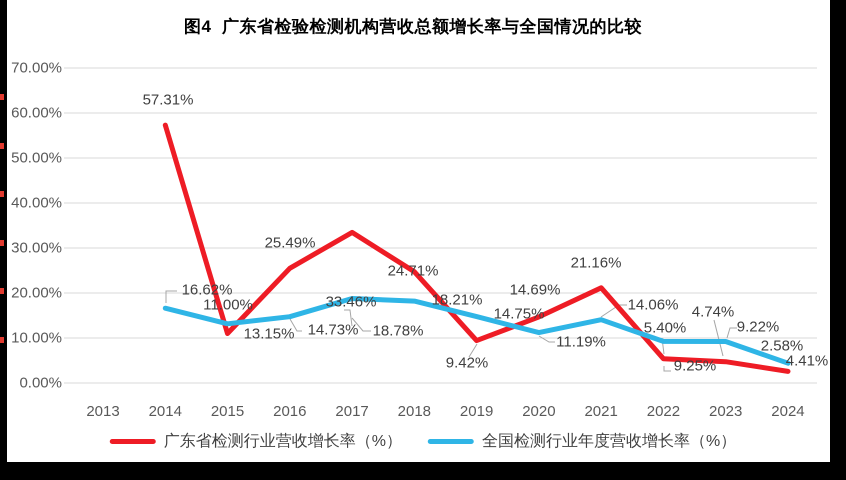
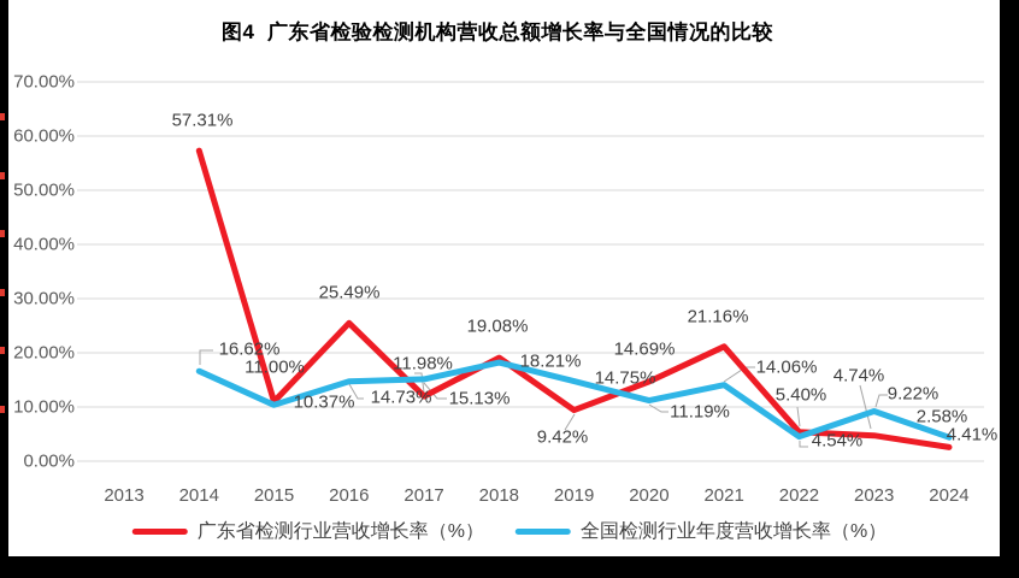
全国检测行业年度营收增长率（%）/2015: 13.15% -> 10.37%
广东省检测行业营收增长率（%）/2017: 33.46% -> 11.98%
全国检测行业年度营收增长率（%）/2017: 18.78% -> 15.13%
广东省检测行业营收增长率（%）/2018: 24.71% -> 19.08%
全国检测行业年度营收增长率（%）/2022: 9.25% -> 4.54%
